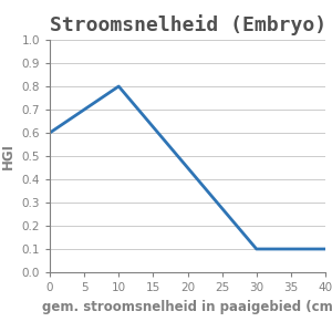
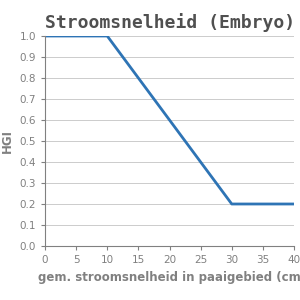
0: 0.6 -> 1.0
10: 0.8 -> 1.0
30: 0.1 -> 0.2
40: 0.1 -> 0.2
